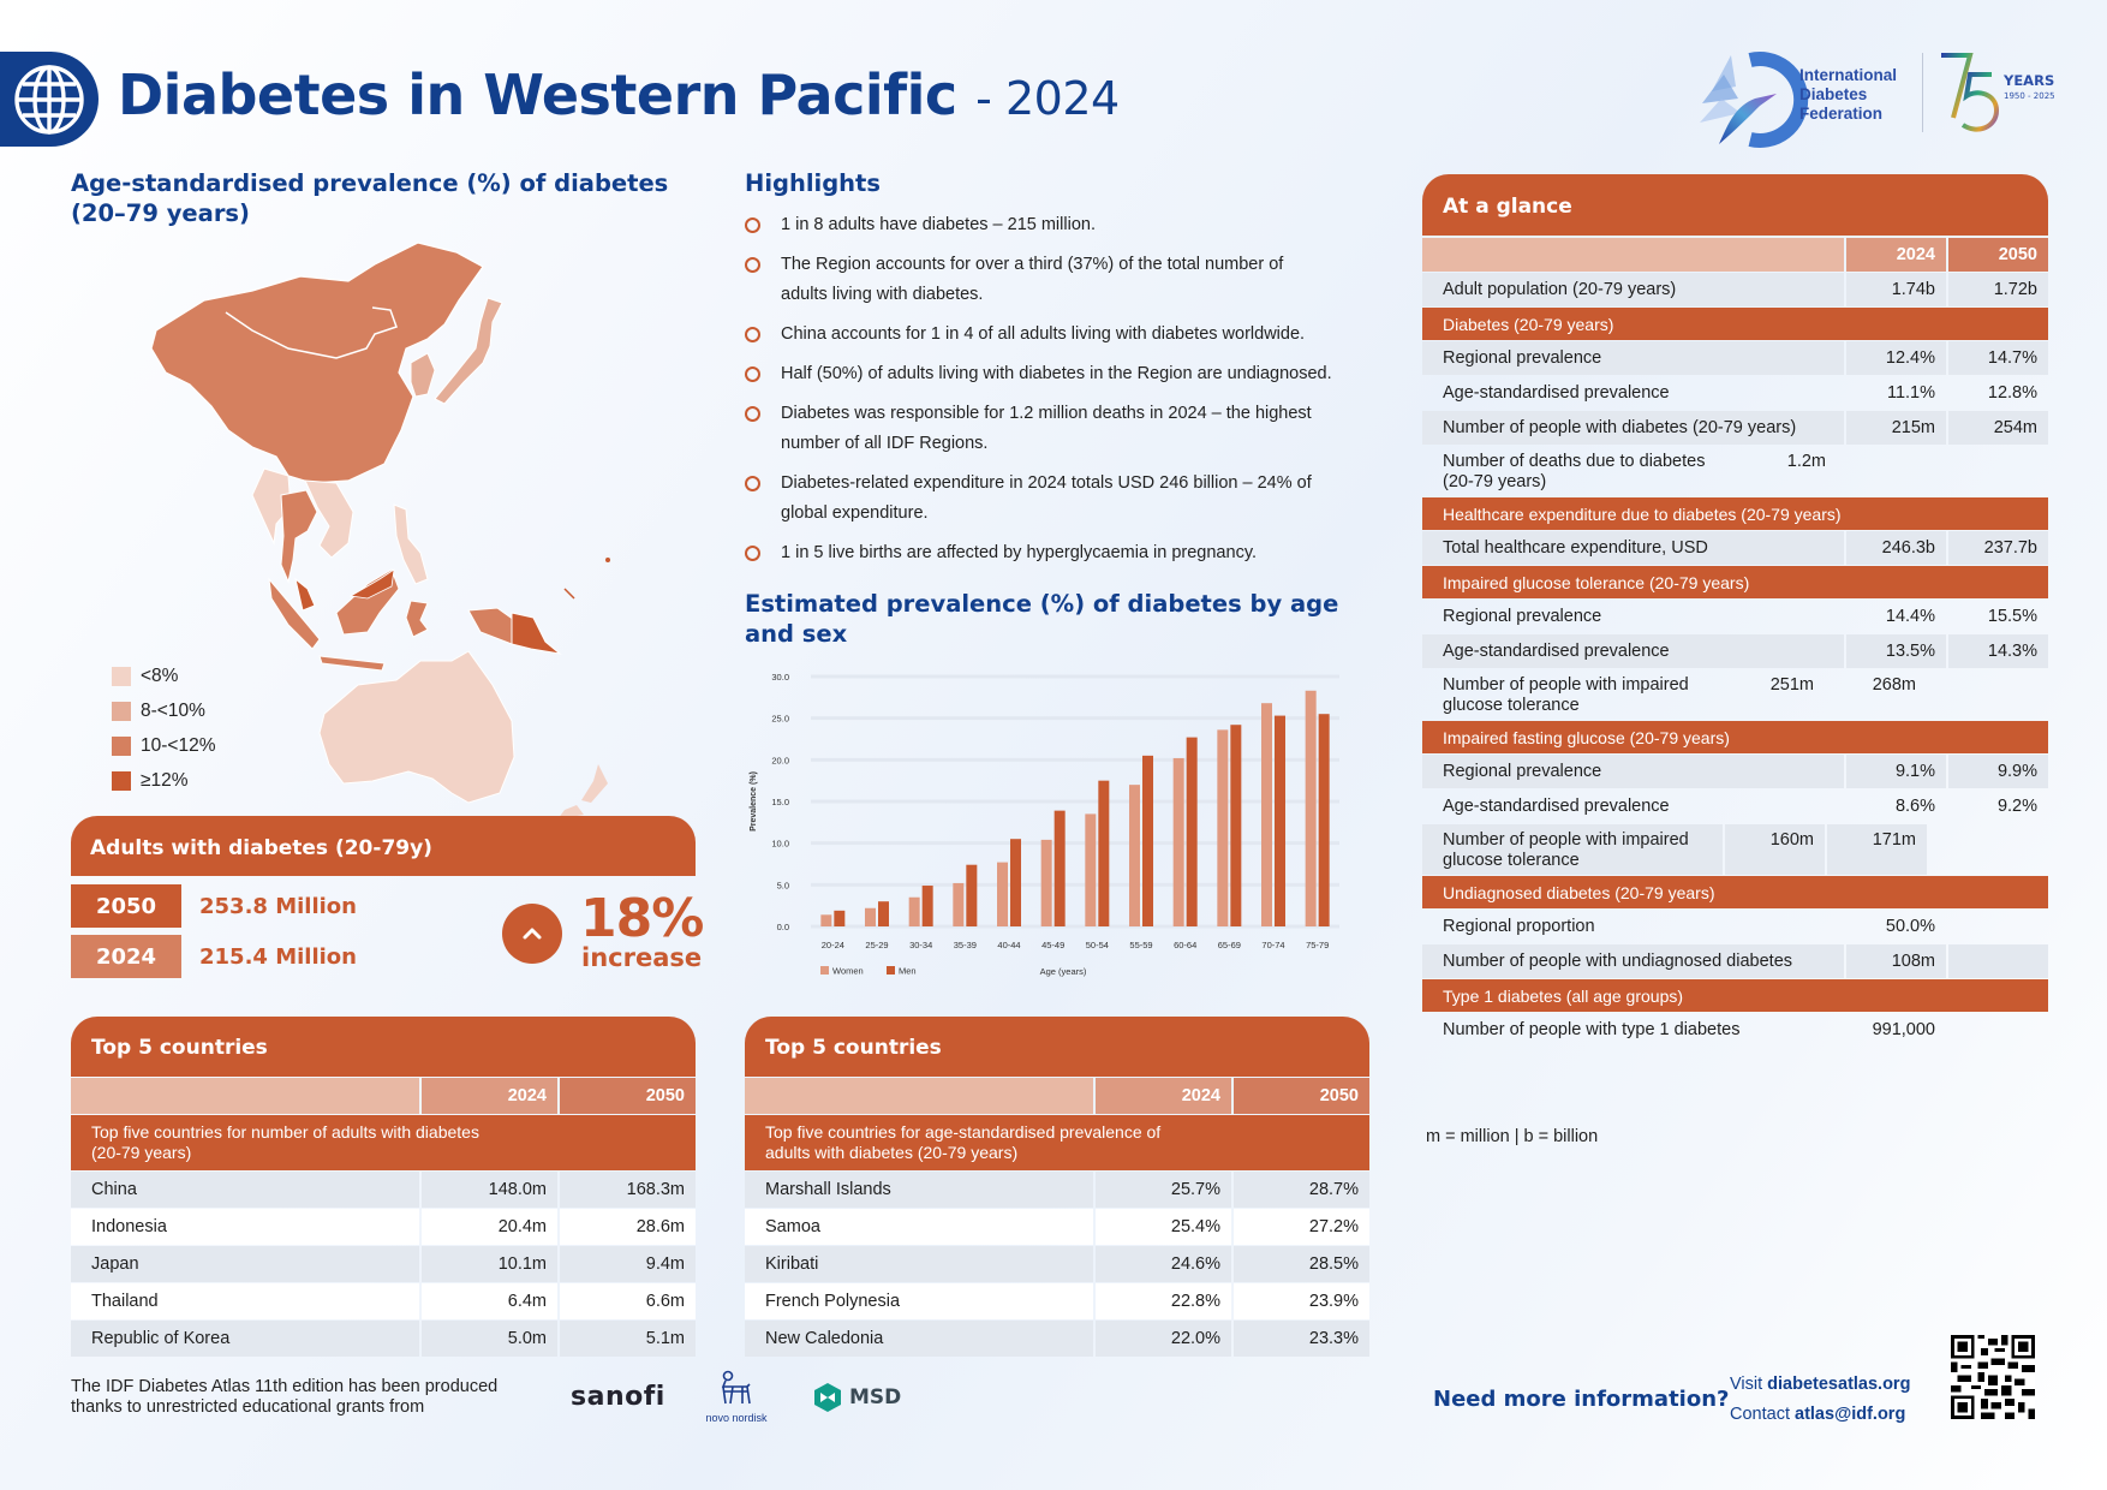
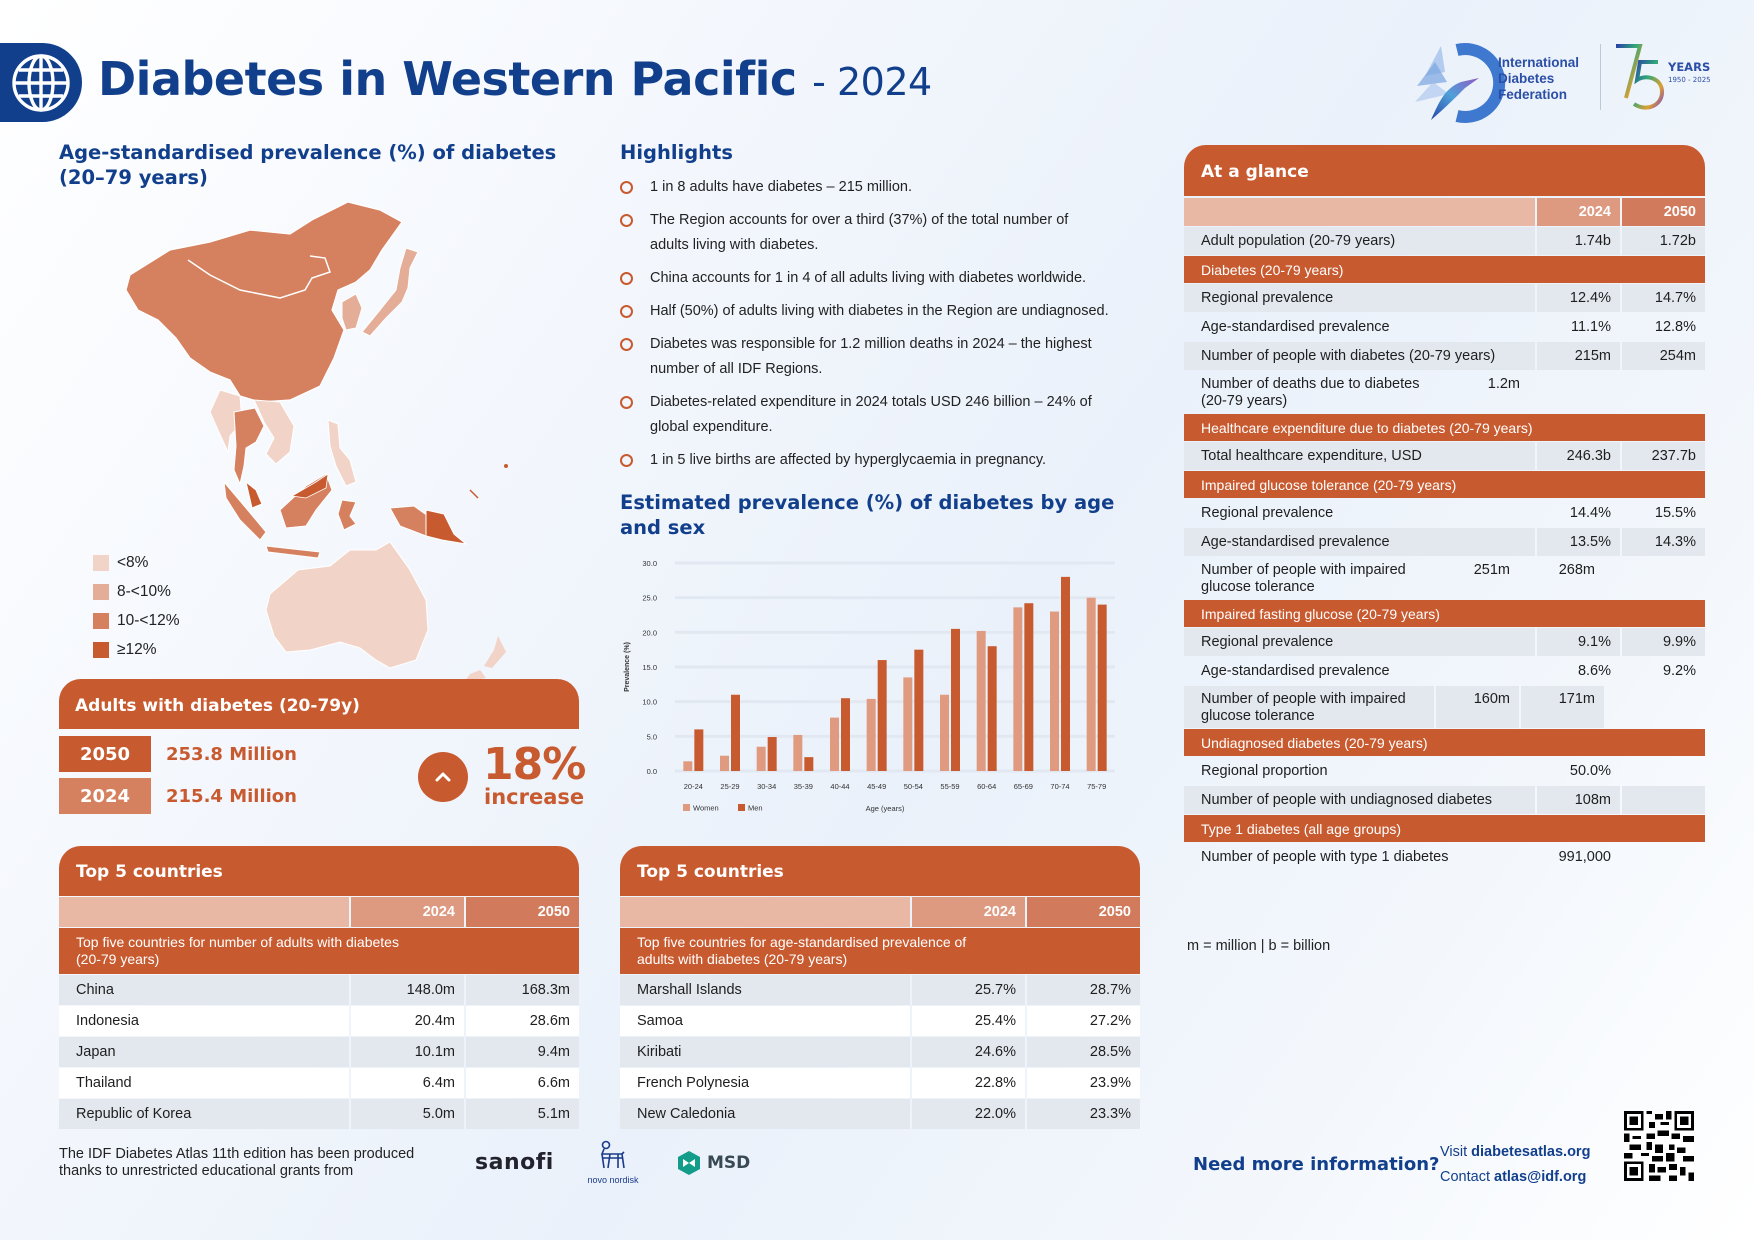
Men/20-24: 2 -> 6
Men/25-29: 3 -> 11
Men/35-39: 7 -> 2
Men/45-49: 14 -> 16
Women/55-59: 17 -> 11
Men/60-64: 23 -> 18
Women/70-74: 27 -> 23
Men/70-74: 25 -> 28
Women/75-79: 28 -> 25
Men/75-79: 26 -> 24
